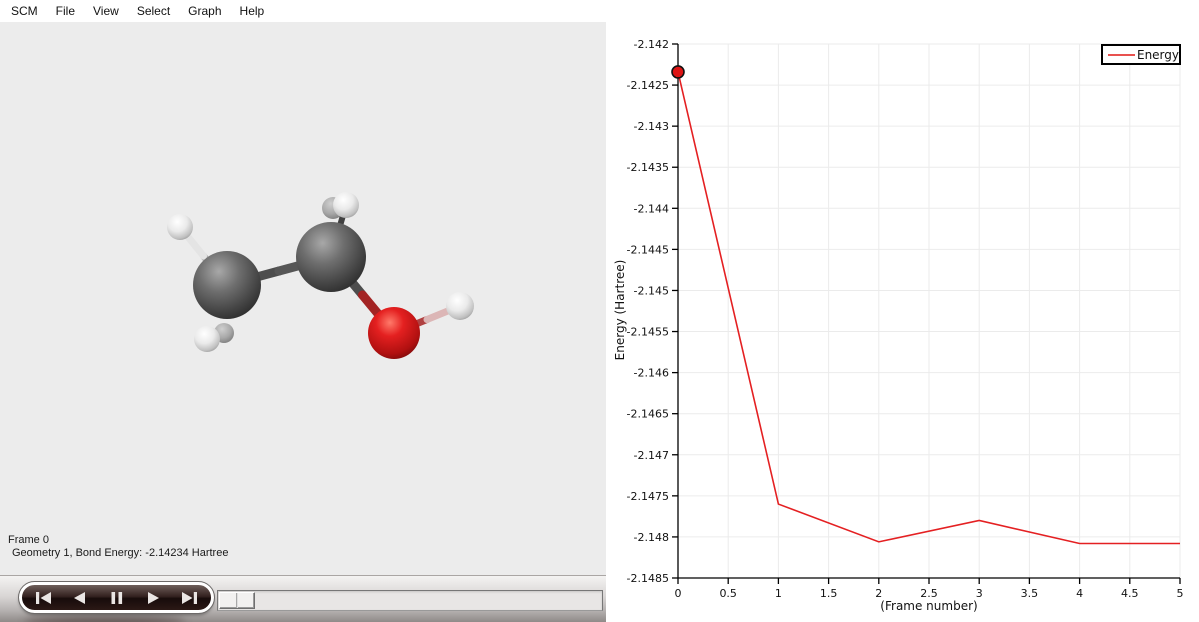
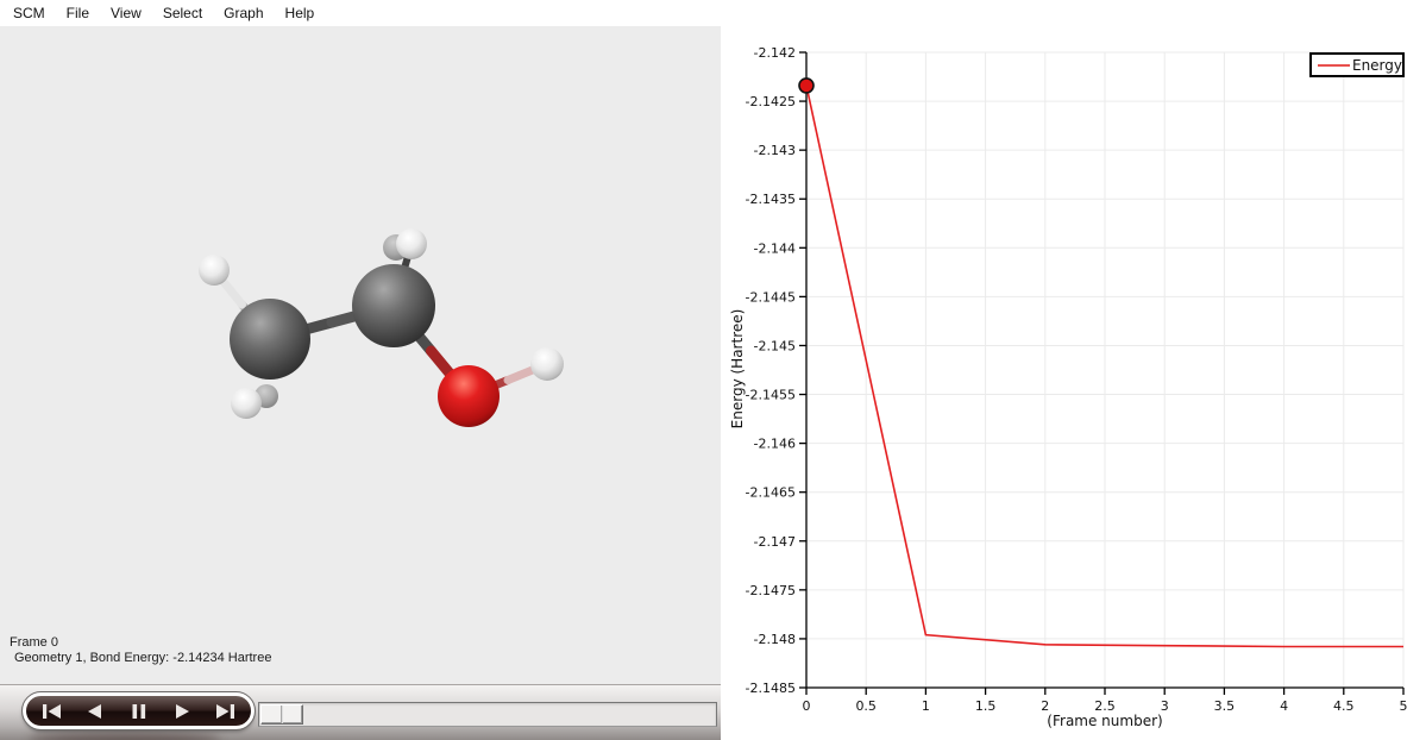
1: -2.1476 -> -2.1480
3: -2.1478 -> -2.1481
